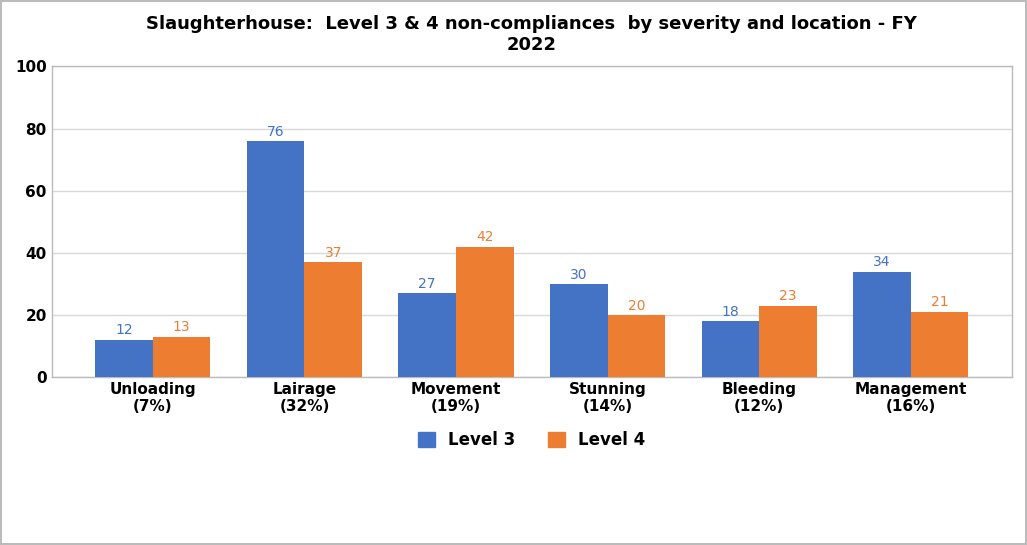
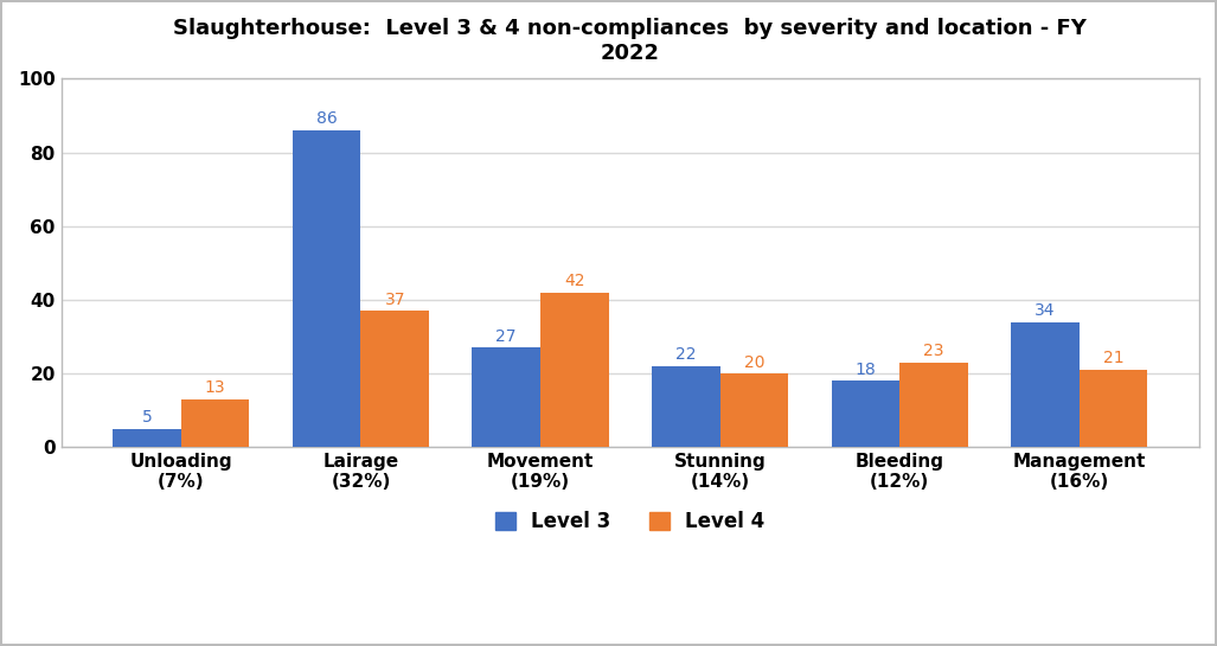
Level 3/Unloading (7%): 12 -> 5
Level 3/Lairage (32%): 76 -> 86
Level 3/Stunning (14%): 30 -> 22
